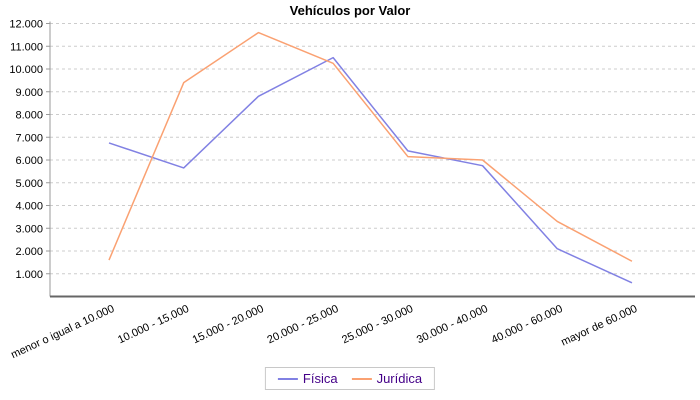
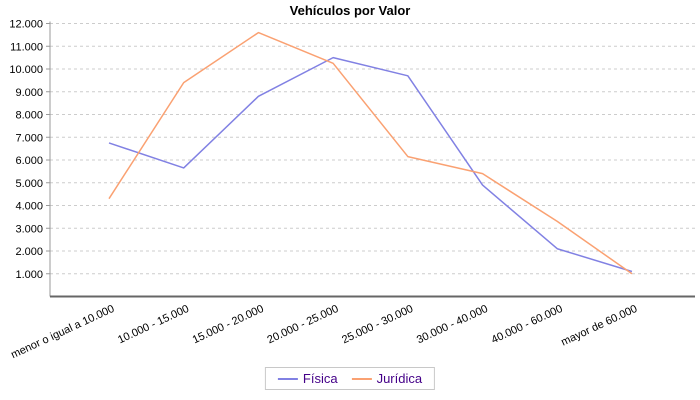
Jurídica/menor o igual a 10.000: 1600 -> 4300
Física/25.000 - 30.000: 6400 -> 9700
Física/30.000 - 40.000: 5800 -> 4900
Jurídica/30.000 - 40.000: 6000 -> 5400
Física/mayor de 60.000: 600 -> 1100
Jurídica/mayor de 60.000: 1600 -> 1000
